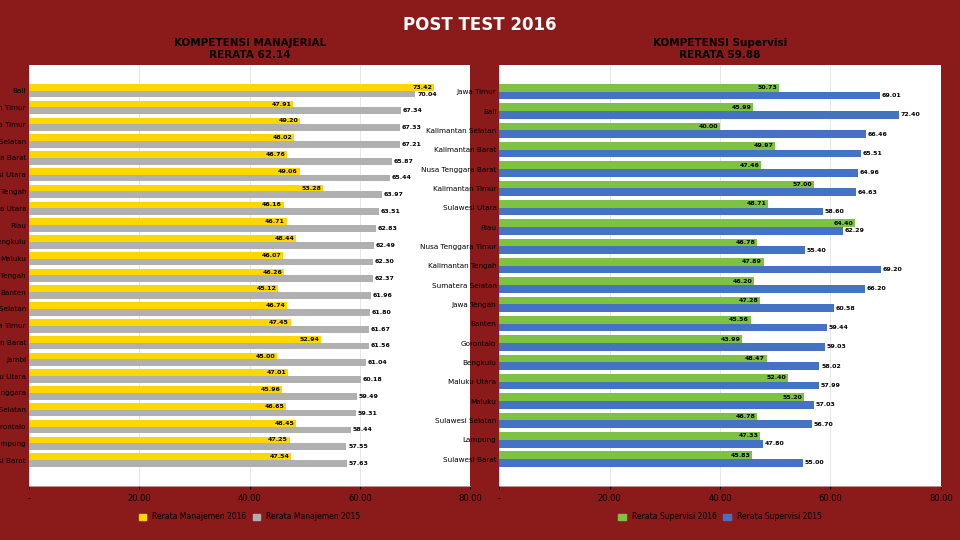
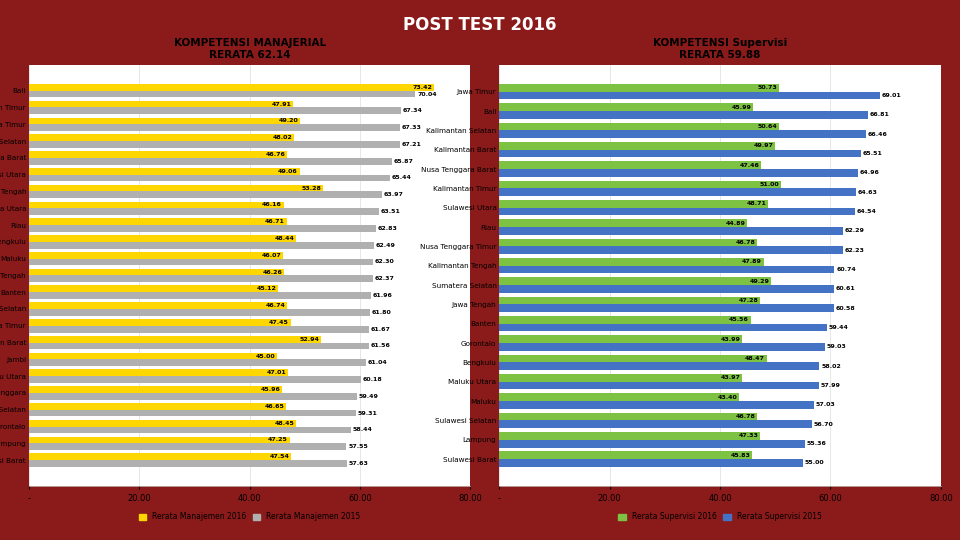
KOMPETENSI Supervisi RERATA 59.88/Rerata Supervisi 2015/Bali: 72.4 -> 66.8
KOMPETENSI Supervisi RERATA 59.88/Rerata Supervisi 2016/Kalimantan Selatan: 40.0 -> 50.6
KOMPETENSI Supervisi RERATA 59.88/Rerata Supervisi 2016/Kalimantan Timur: 57.0 -> 51.0
KOMPETENSI Supervisi RERATA 59.88/Rerata Supervisi 2015/Sulawesi Utara: 58.6 -> 64.5
KOMPETENSI Supervisi RERATA 59.88/Rerata Supervisi 2016/Riau: 64.4 -> 44.9
KOMPETENSI Supervisi RERATA 59.88/Rerata Supervisi 2015/Nusa Tenggara Timur: 55.4 -> 62.2
KOMPETENSI Supervisi RERATA 59.88/Rerata Supervisi 2015/Kalimantan Tengah: 69.2 -> 60.7
KOMPETENSI Supervisi RERATA 59.88/Rerata Supervisi 2016/Sumatera Selatan: 46.2 -> 49.3
KOMPETENSI Supervisi RERATA 59.88/Rerata Supervisi 2015/Sumatera Selatan: 66.2 -> 60.6
KOMPETENSI Supervisi RERATA 59.88/Rerata Supervisi 2016/Maluku Utara: 52.4 -> 44.0
KOMPETENSI Supervisi RERATA 59.88/Rerata Supervisi 2016/Maluku: 55.2 -> 43.4
KOMPETENSI Supervisi RERATA 59.88/Rerata Supervisi 2015/Lampung: 47.8 -> 55.4
